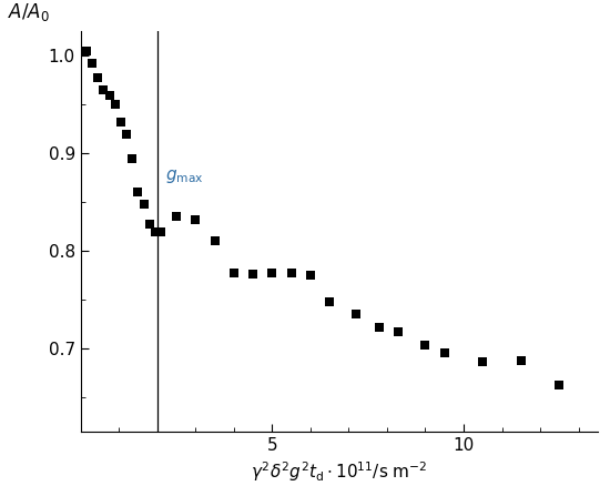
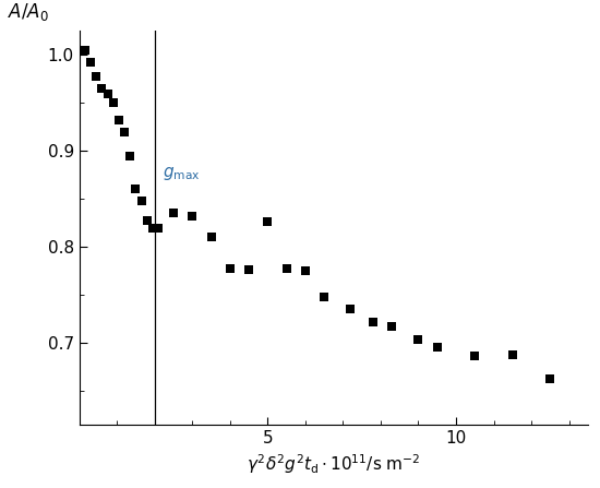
5: 0.778 -> 0.826
